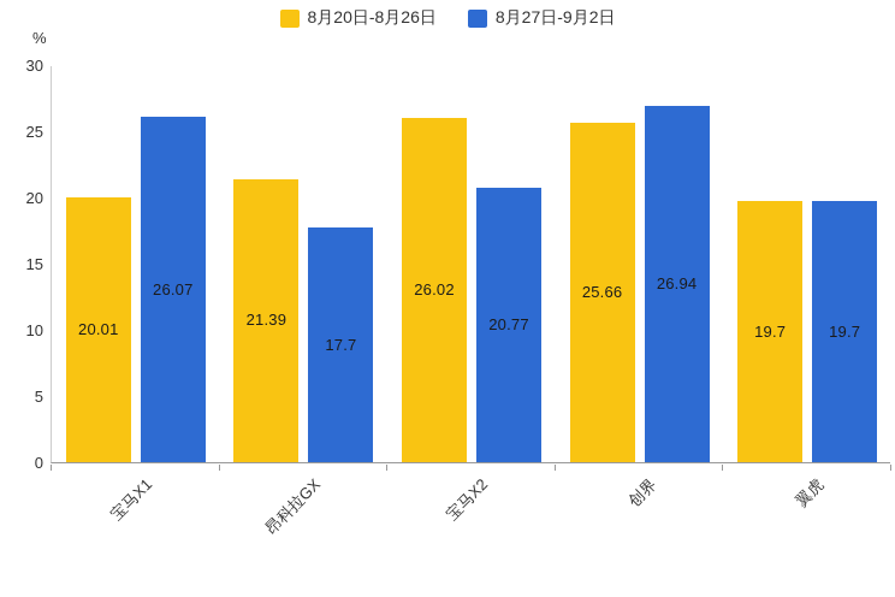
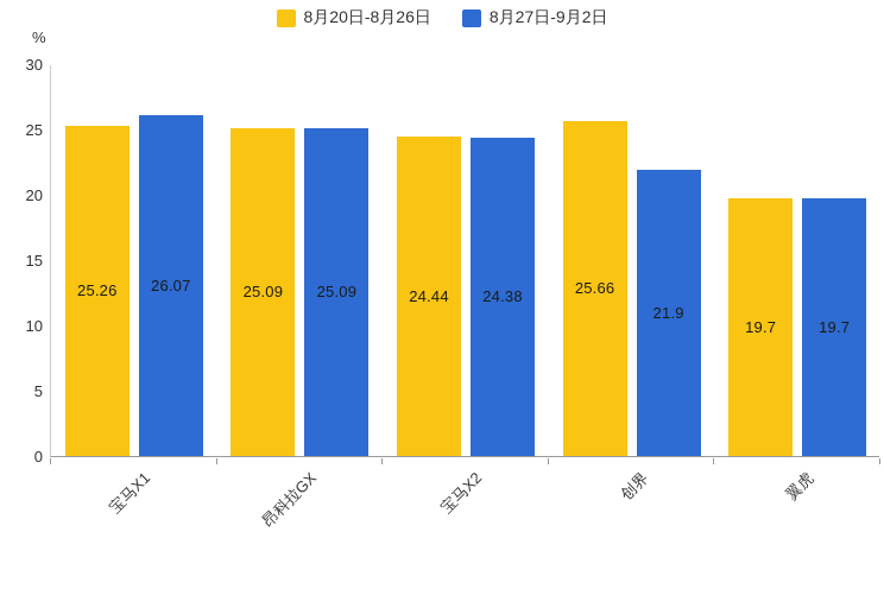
8月20日-8月26日/宝马X1: 20.01 -> 25.26
8月20日-8月26日/昂科拉GX: 21.39 -> 25.09
8月27日-9月2日/昂科拉GX: 17.7 -> 25.09
8月20日-8月26日/宝马X2: 26.02 -> 24.44
8月27日-9月2日/宝马X2: 20.77 -> 24.38
8月27日-9月2日/创界: 26.94 -> 21.9
